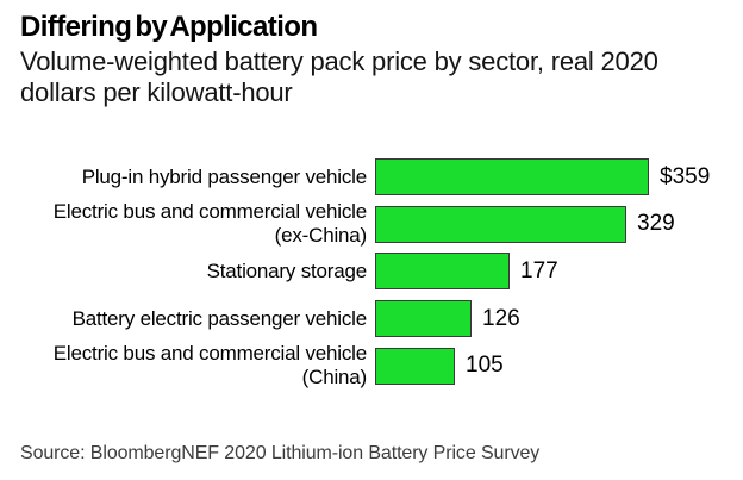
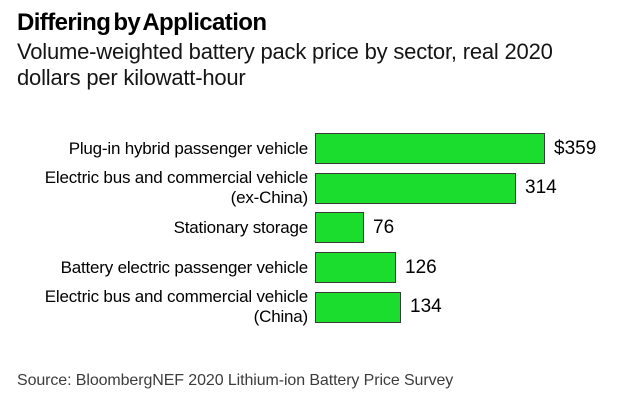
Electric bus and commercial vehicle (ex-China): 329 -> 314
Stationary storage: 177 -> 76
Electric bus and commercial vehicle (China): 105 -> 134
